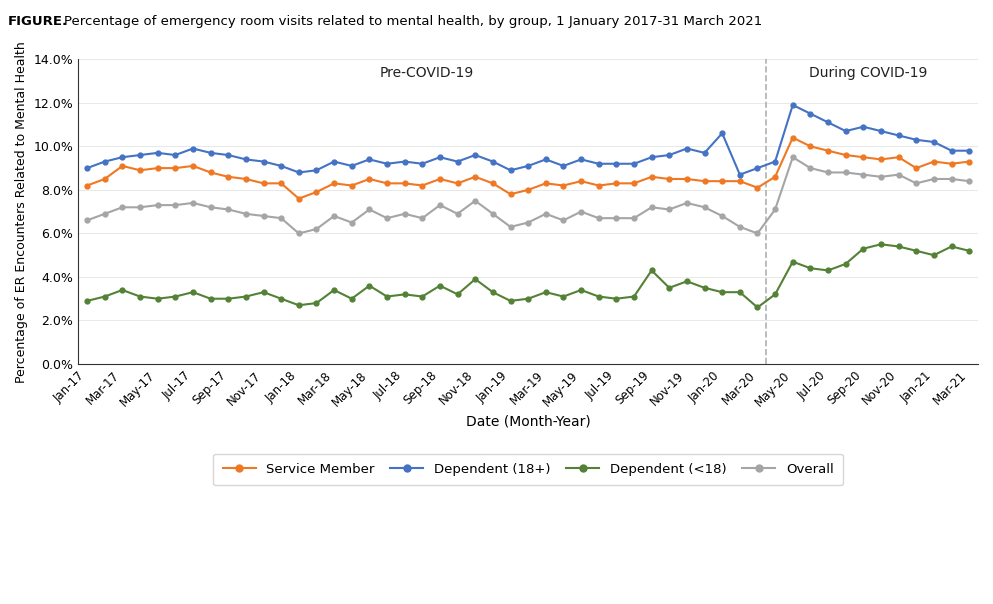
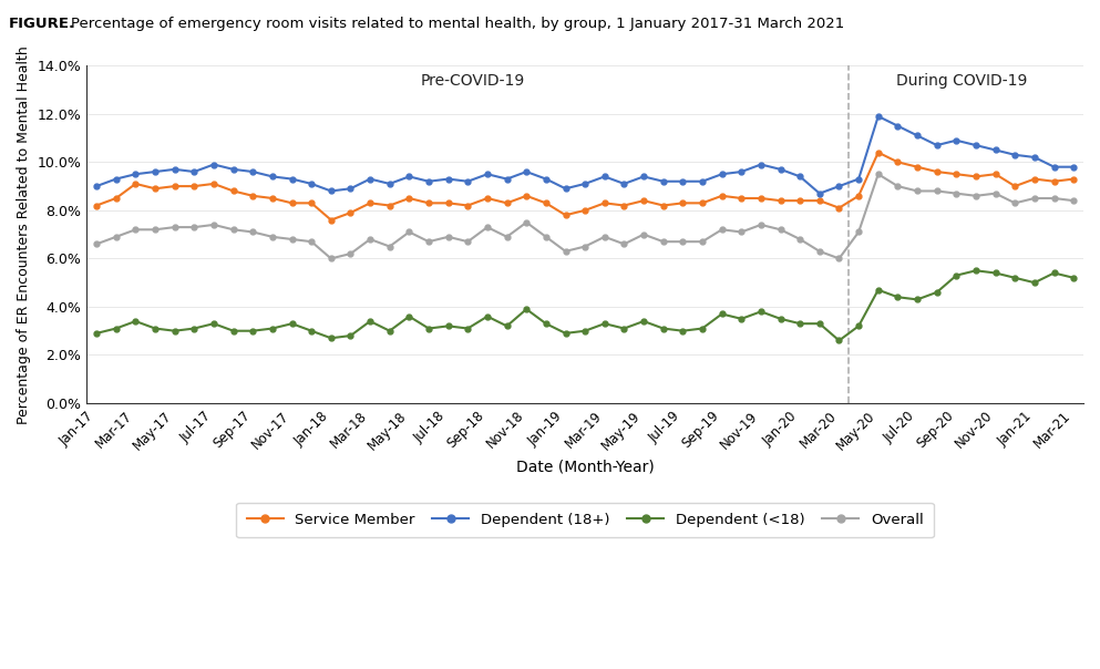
Dependent (<18)/Sep-19: 4.3% -> 3.7%
Dependent (18+)/Jan-20: 10.6% -> 9.4%
